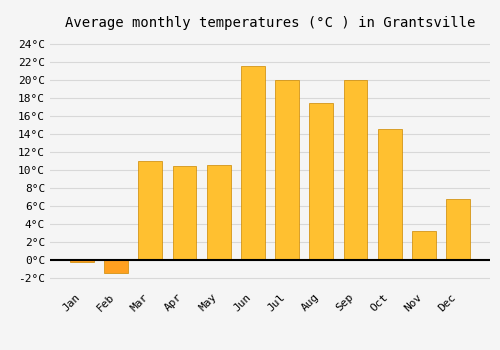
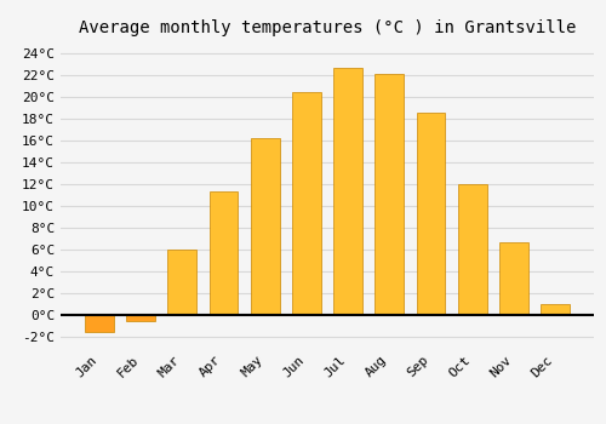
Jan: -0.2°C -> -1.5°C
Feb: -1.4°C -> -0.5°C
Mar: 11.0°C -> 6.0°C
Apr: 10.4°C -> 11.3°C
May: 10.6°C -> 16.2°C
Jun: 21.6°C -> 20.5°C
Jul: 20.0°C -> 22.7°C
Aug: 17.4°C -> 22.1°C
Sep: 20.0°C -> 18.6°C
Oct: 14.6°C -> 12.0°C
Nov: 3.2°C -> 6.7°C
Dec: 6.8°C -> 1.0°C
